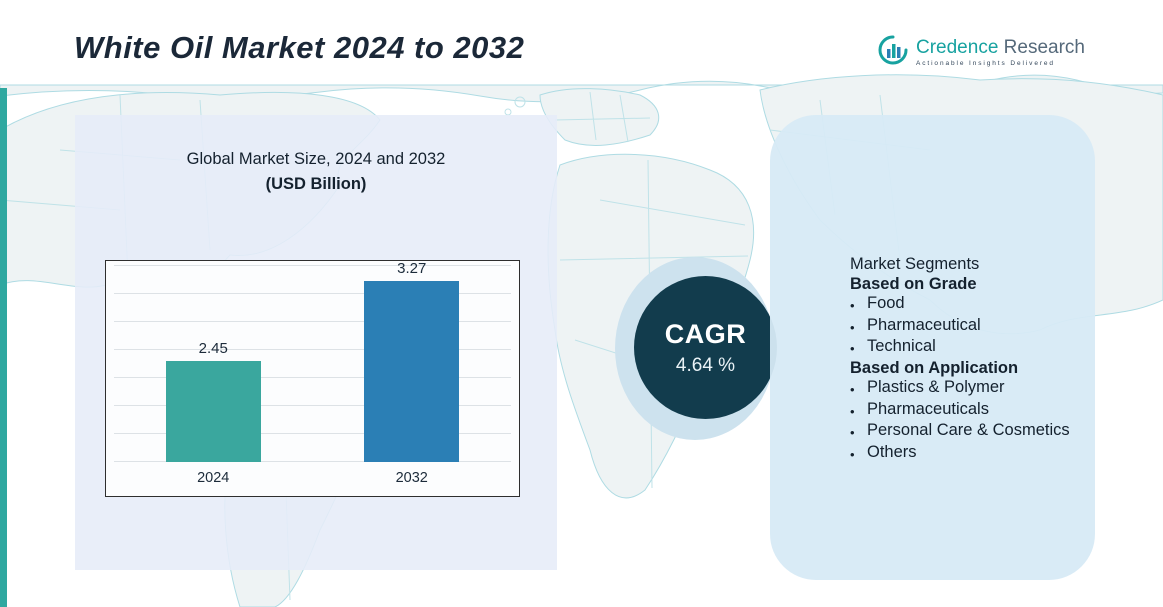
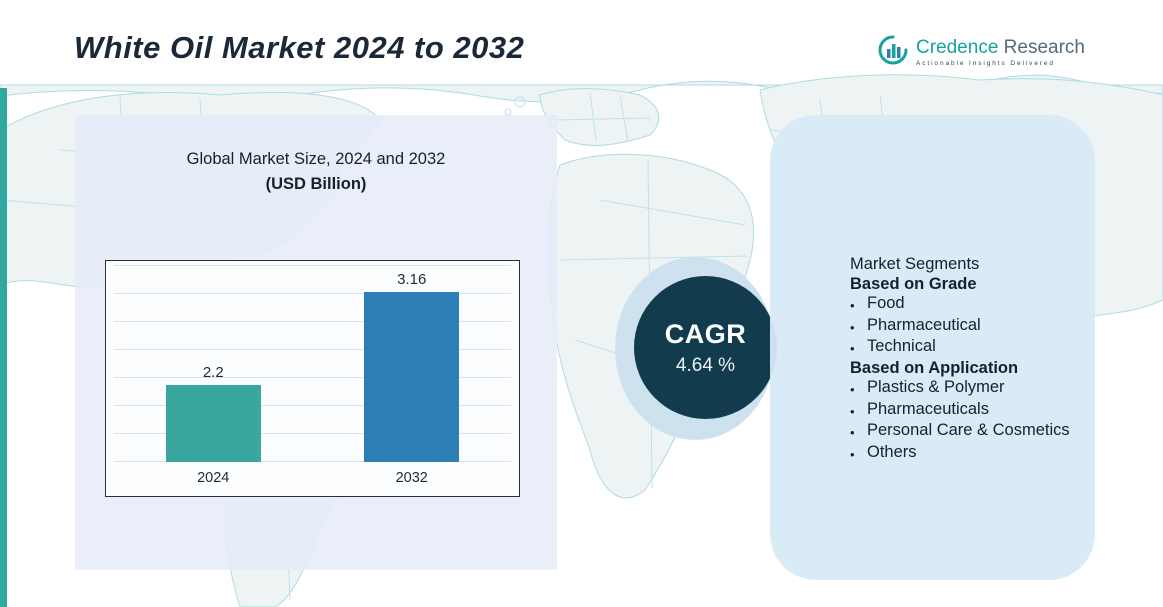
2024: 2.45 -> 2.2
2032: 3.27 -> 3.16
